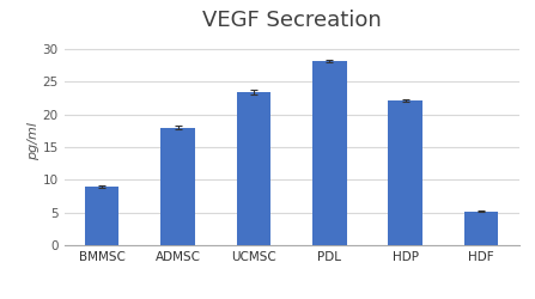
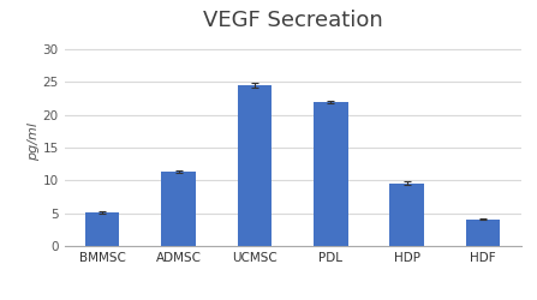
BMMSC: 9.0 -> 5.1
ADMSC: 18.0 -> 11.3
UCMSC: 23.4 -> 24.5
PDL: 28.2 -> 22.0
HDP: 22.2 -> 9.6
HDF: 5.2 -> 4.1
